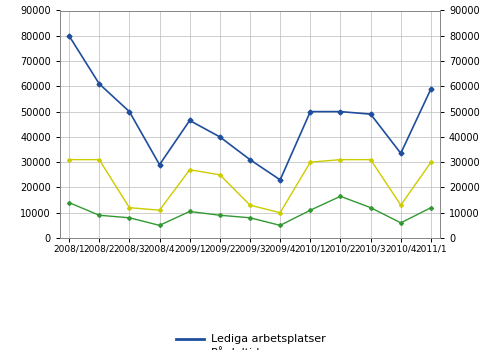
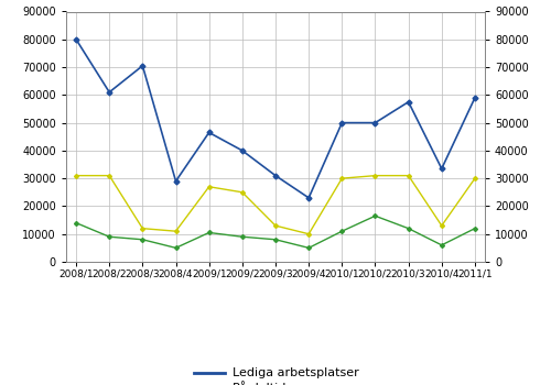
Lediga arbetsplatser/2008/3: 50000 -> 70500
Lediga arbetsplatser/2010/3: 49000 -> 57500
